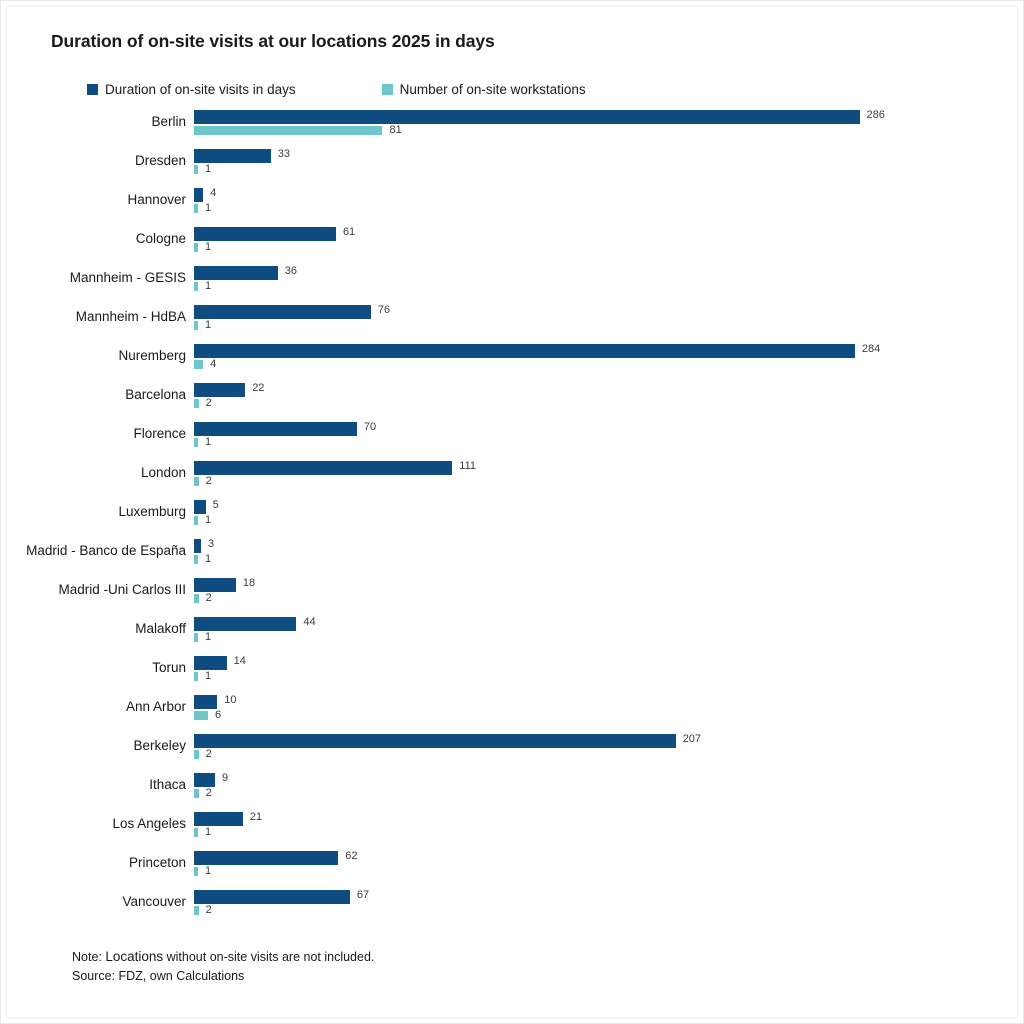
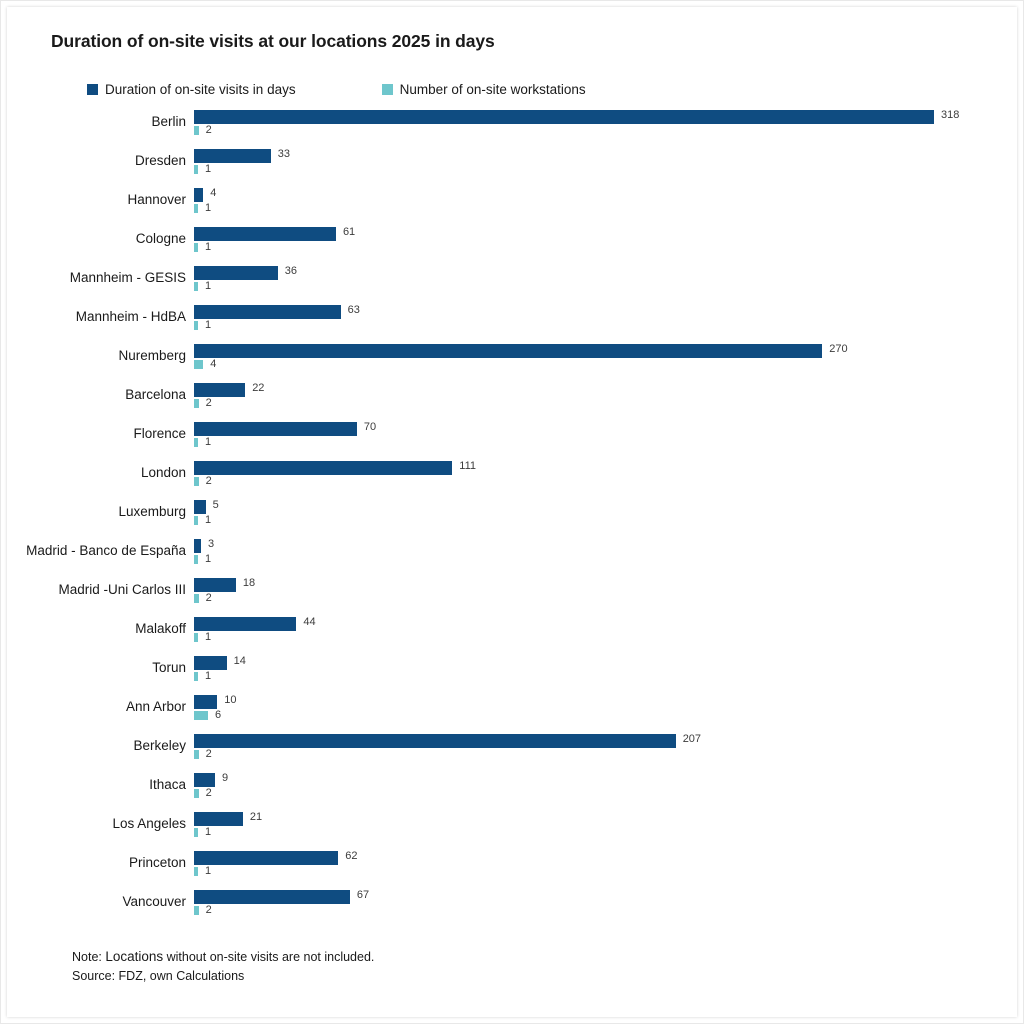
Duration of on-site visits in days/Berlin: 286 -> 318
Number of on-site workstations/Berlin: 81 -> 2
Duration of on-site visits in days/Mannheim - HdBA: 76 -> 63
Duration of on-site visits in days/Nuremberg: 284 -> 270
